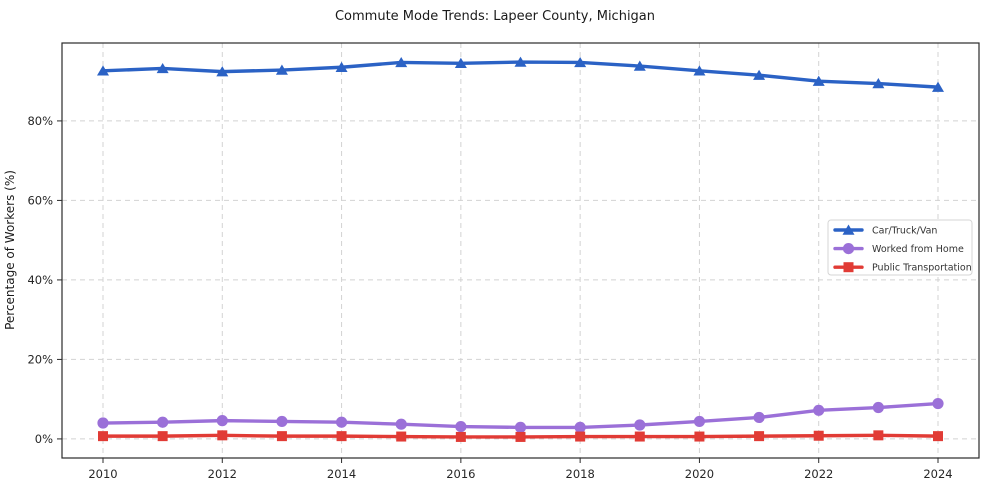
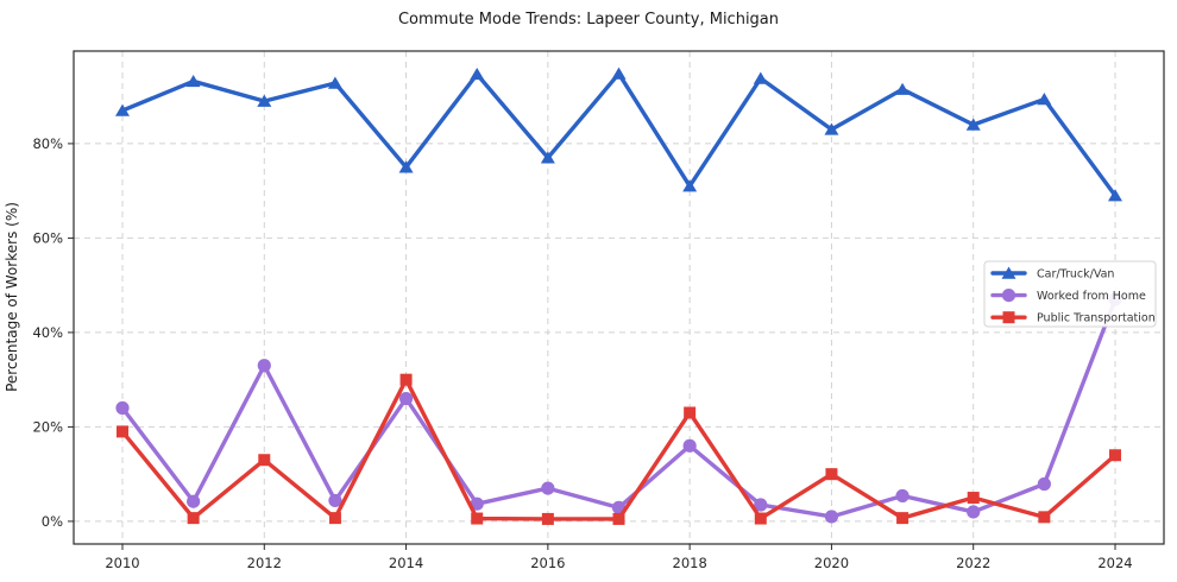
Car/Truck/Van/2010: 93% -> 87%
Worked from Home/2010: 4% -> 24%
Public Transportation/2010: 1% -> 19%
Car/Truck/Van/2012: 92% -> 89%
Worked from Home/2012: 5% -> 33%
Public Transportation/2012: 1% -> 13%
Car/Truck/Van/2014: 94% -> 75%
Worked from Home/2014: 4% -> 26%
Public Transportation/2014: 1% -> 30%
Car/Truck/Van/2016: 94% -> 77%
Worked from Home/2016: 3% -> 7%
Car/Truck/Van/2018: 95% -> 71%
Worked from Home/2018: 3% -> 16%
Public Transportation/2018: 1% -> 23%
Car/Truck/Van/2020: 93% -> 83%
Worked from Home/2020: 4% -> 1%
Public Transportation/2020: 1% -> 10%
Car/Truck/Van/2022: 90% -> 84%
Worked from Home/2022: 7% -> 2%
Public Transportation/2022: 1% -> 5%
Car/Truck/Van/2024: 88% -> 69%
Worked from Home/2024: 9% -> 47%
Public Transportation/2024: 1% -> 14%
